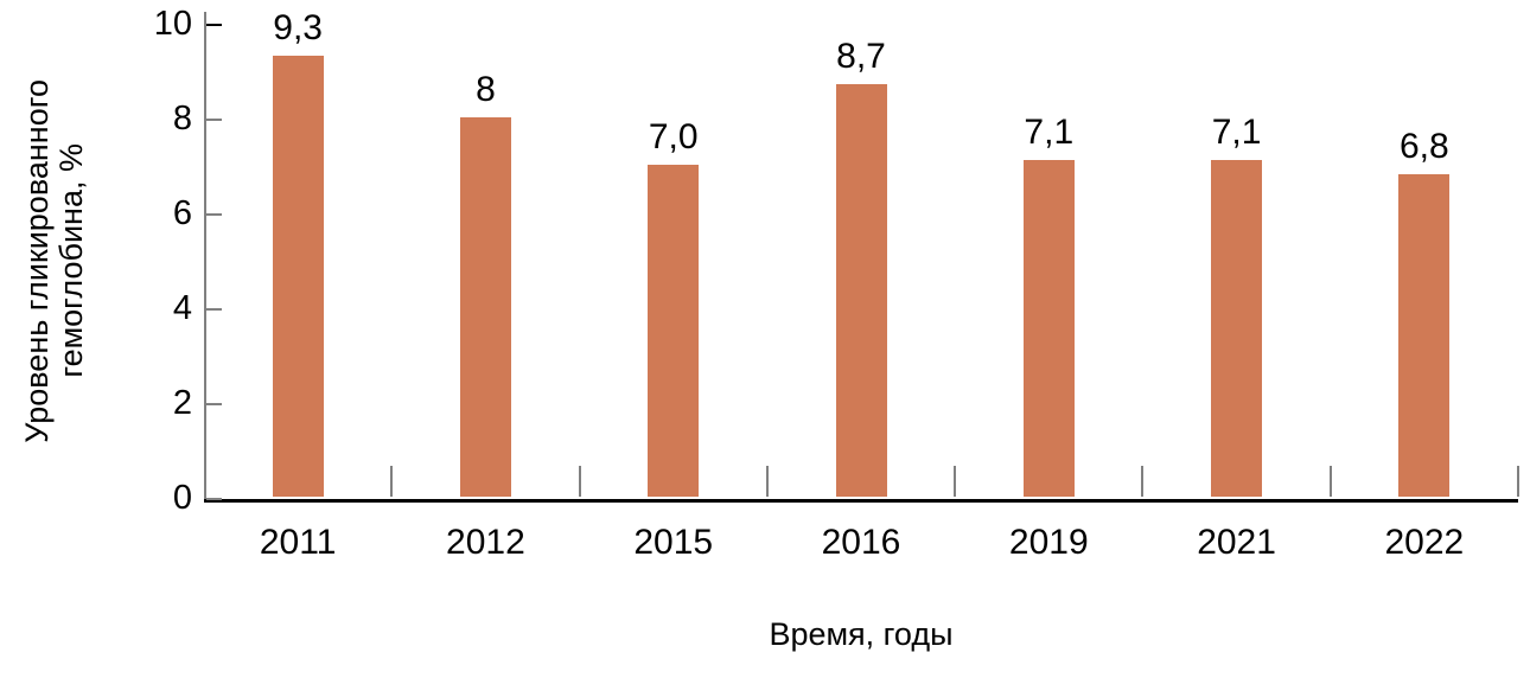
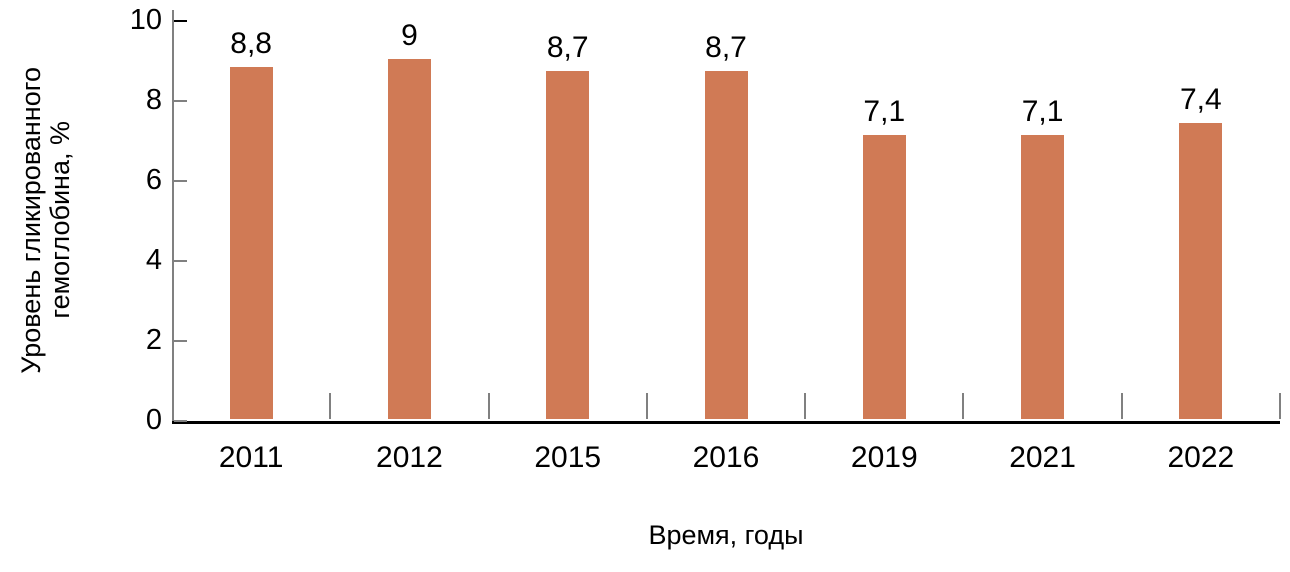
2011: 9,3 -> 8,8
2012: 8 -> 9
2015: 7,0 -> 8,7
2022: 6,8 -> 7,4
